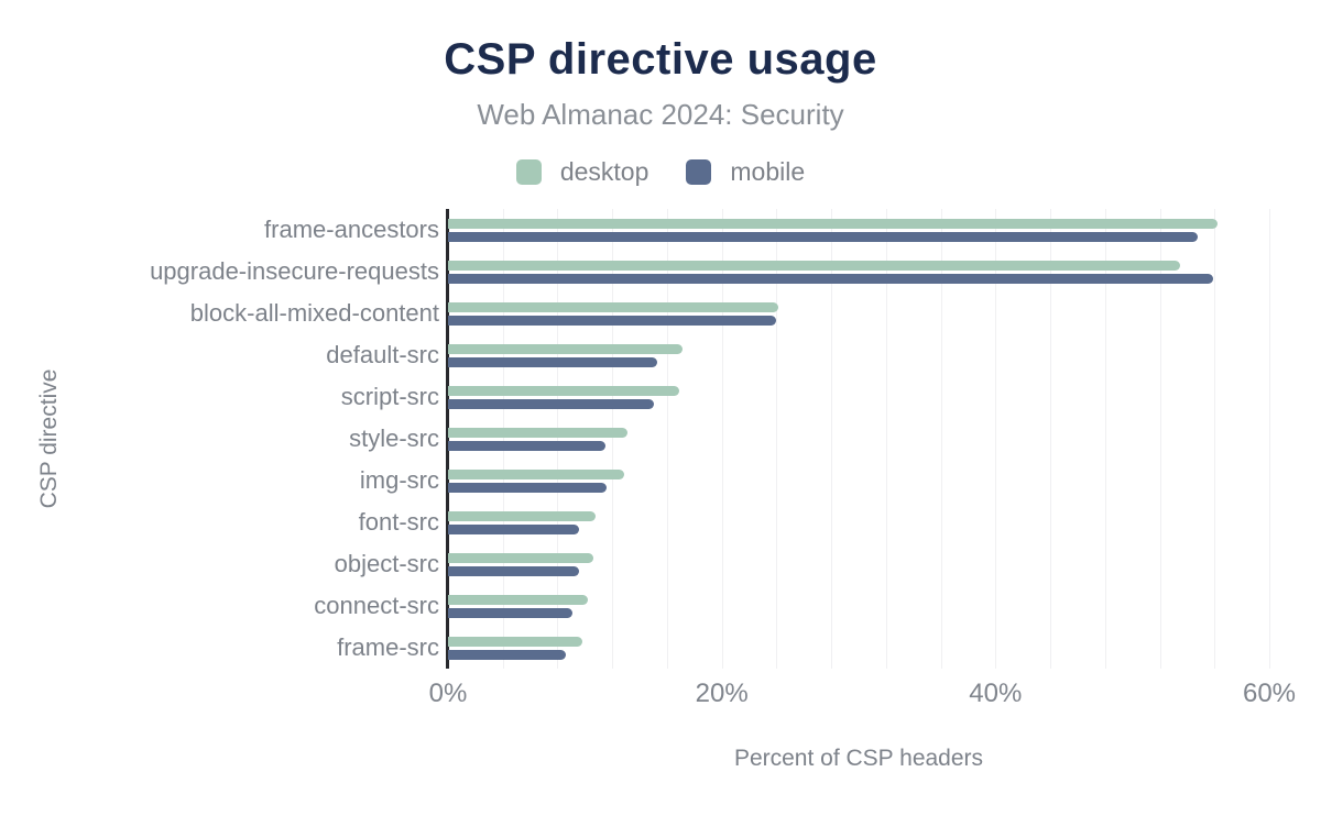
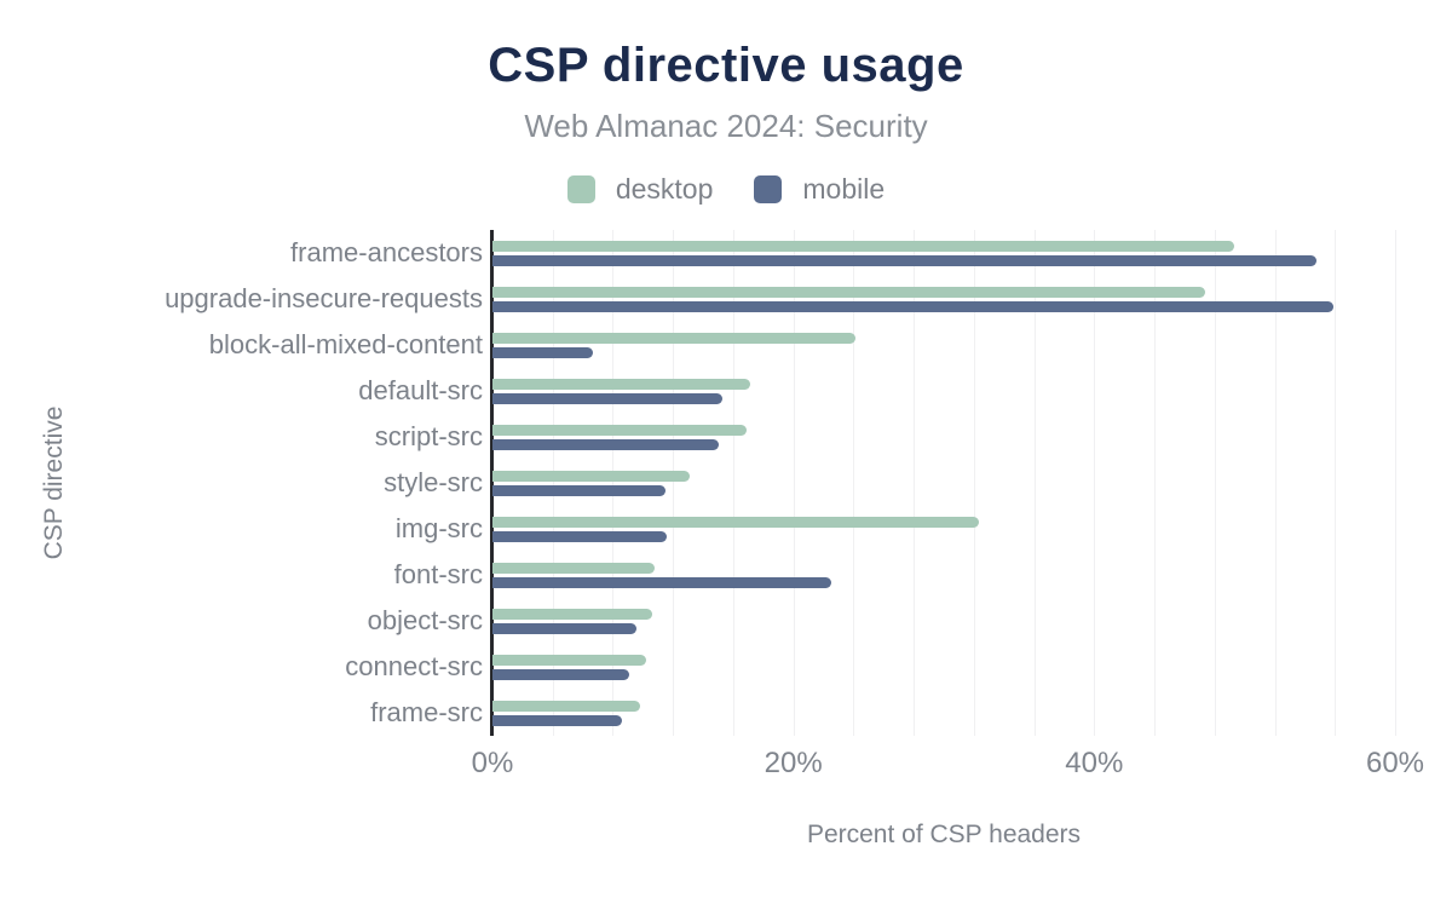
desktop/frame-ancestors: 56.2% -> 49.3%
desktop/upgrade-insecure-requests: 53.5% -> 47.4%
mobile/block-all-mixed-content: 24.0% -> 6.7%
desktop/img-src: 12.9% -> 32.3%
mobile/font-src: 9.6% -> 22.5%
